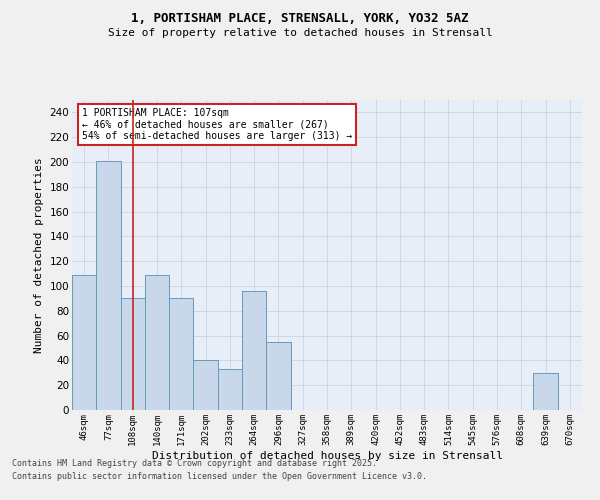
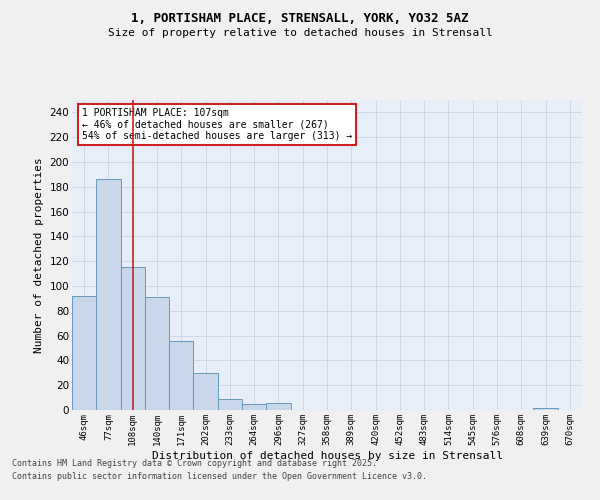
46sqm: 109 -> 92
77sqm: 201 -> 186
108sqm: 90 -> 115
140sqm: 109 -> 91
171sqm: 90 -> 56
202sqm: 40 -> 30
233sqm: 33 -> 9
264sqm: 96 -> 5
296sqm: 55 -> 6
639sqm: 30 -> 2
